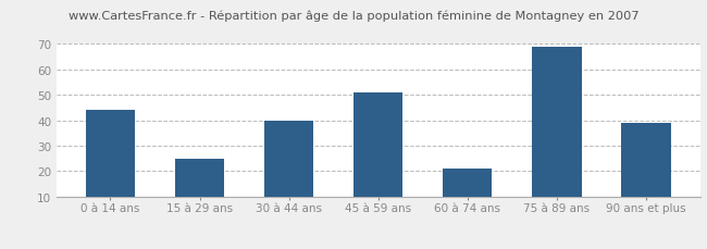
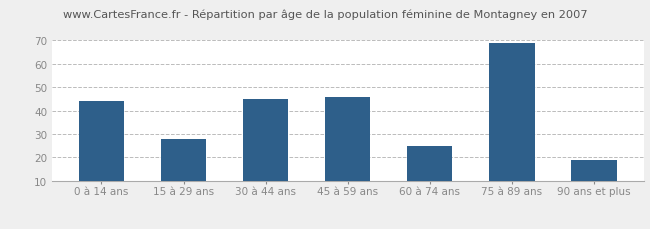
15 à 29 ans: 25 -> 28
30 à 44 ans: 40 -> 45
45 à 59 ans: 51 -> 46
60 à 74 ans: 21 -> 25
90 ans et plus: 39 -> 19
